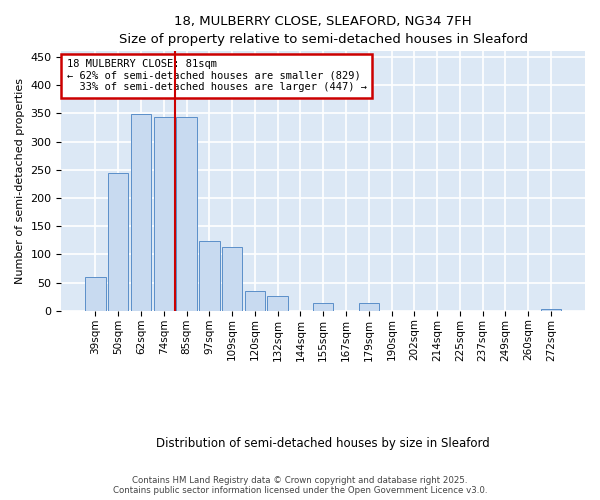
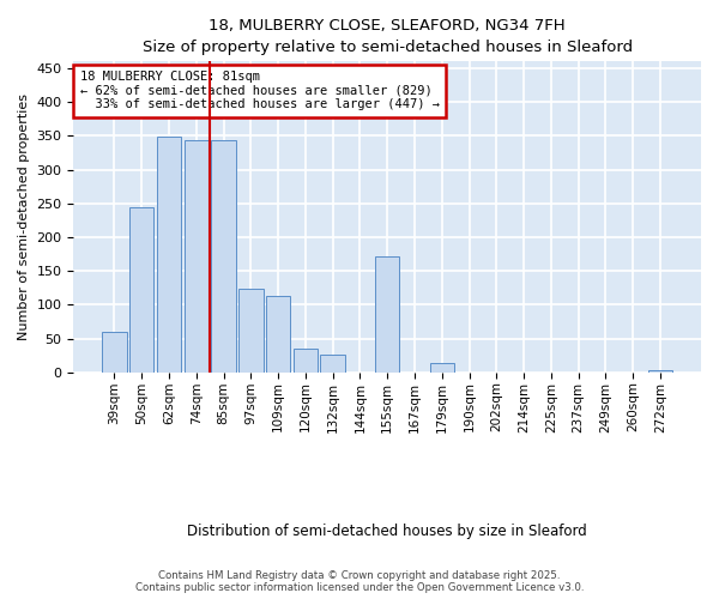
155sqm: 14 -> 172
